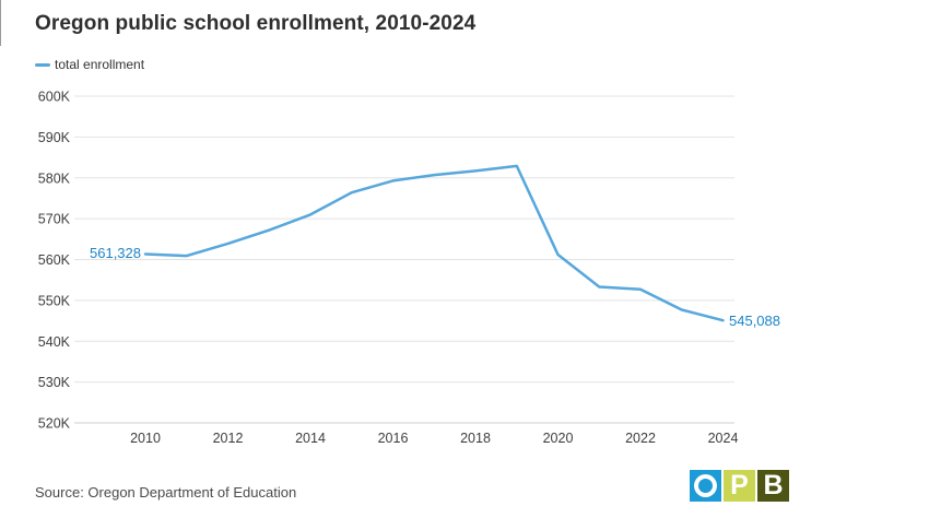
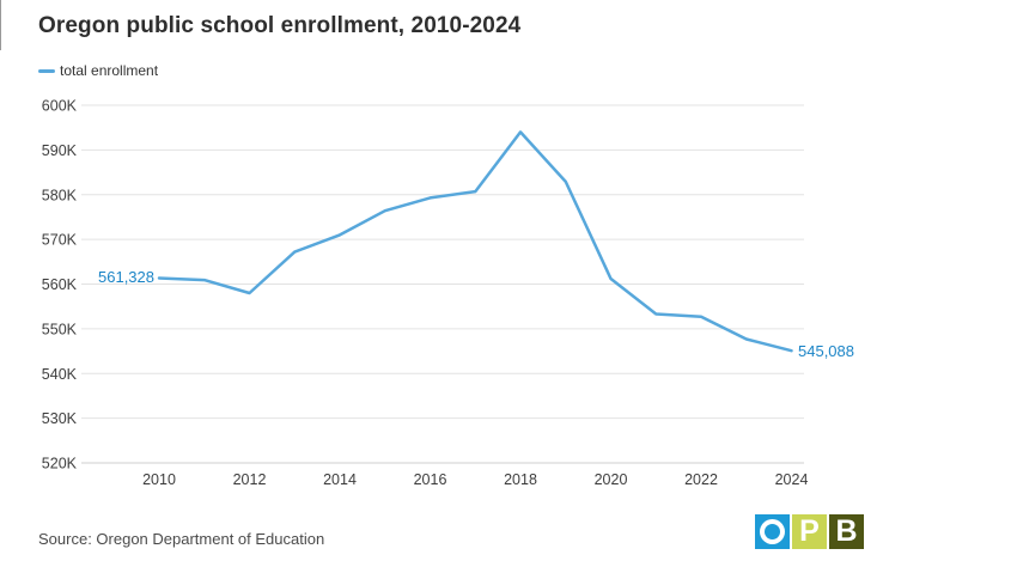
2012: 564K -> 558K
2018: 582K -> 594K
